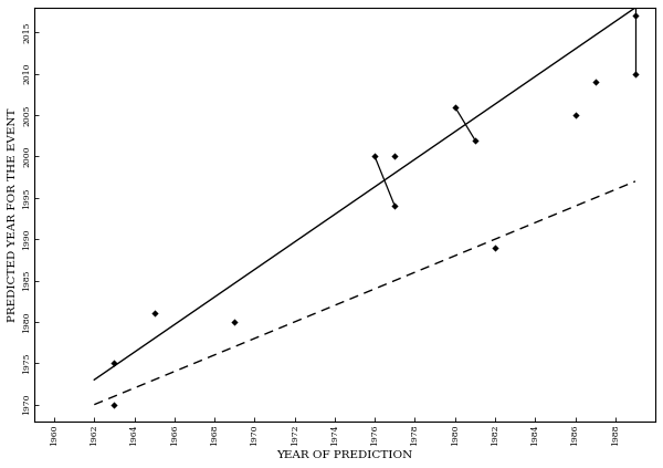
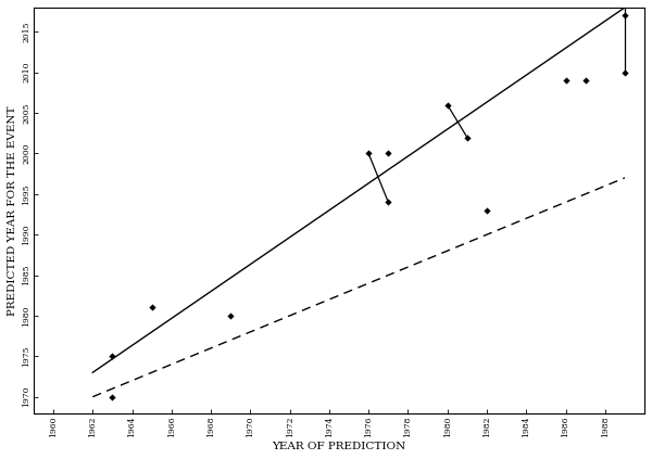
1982: 1989 -> 1993
1986: 2005 -> 2009
